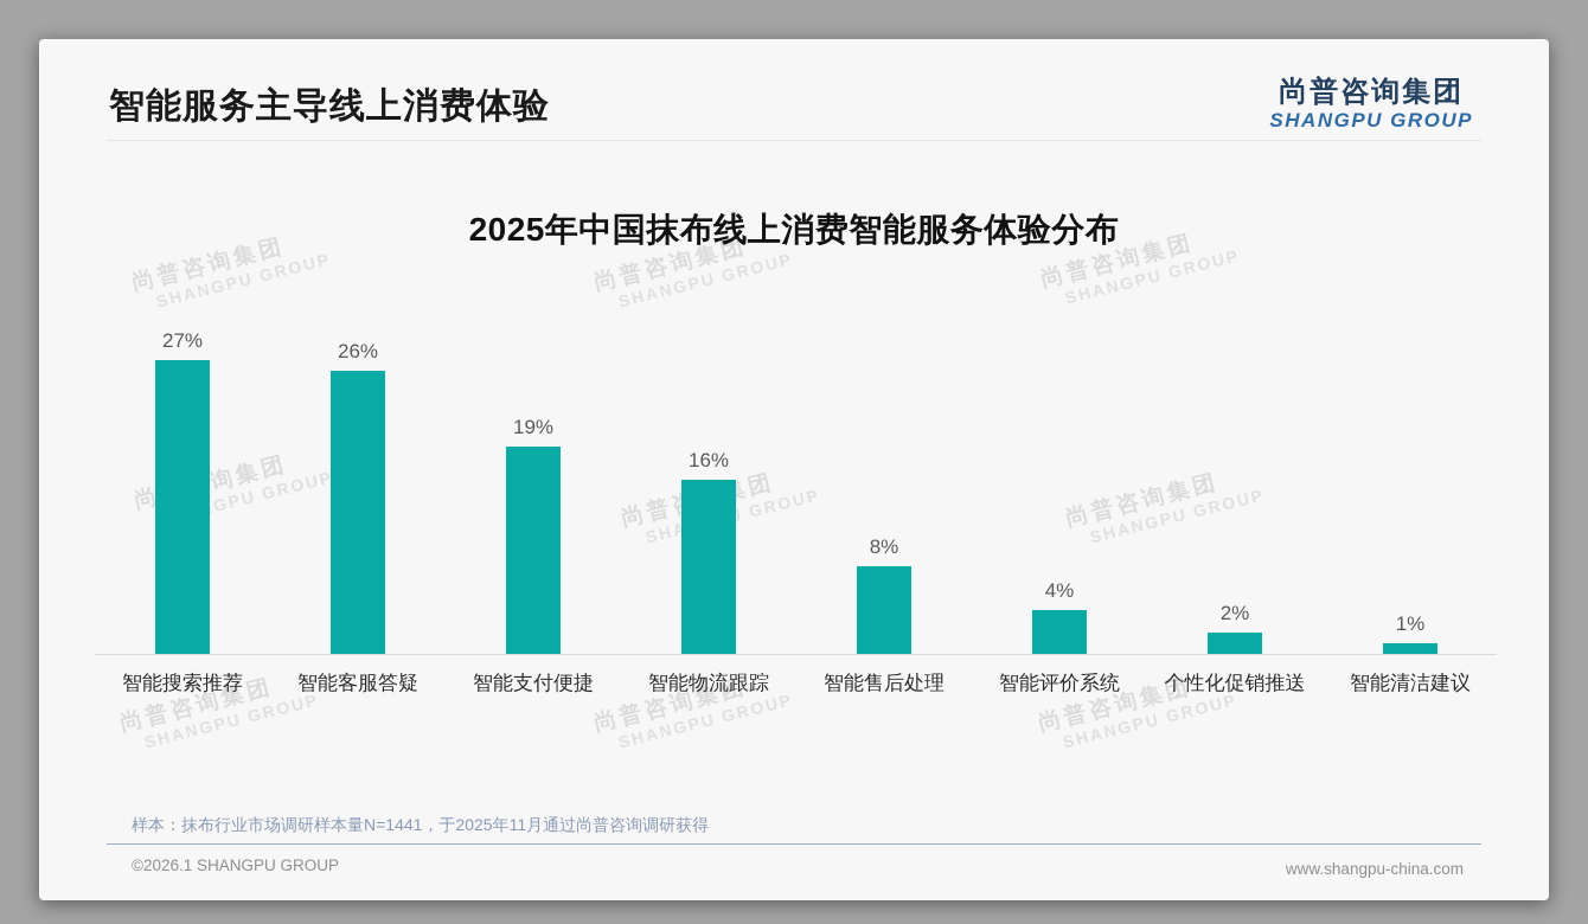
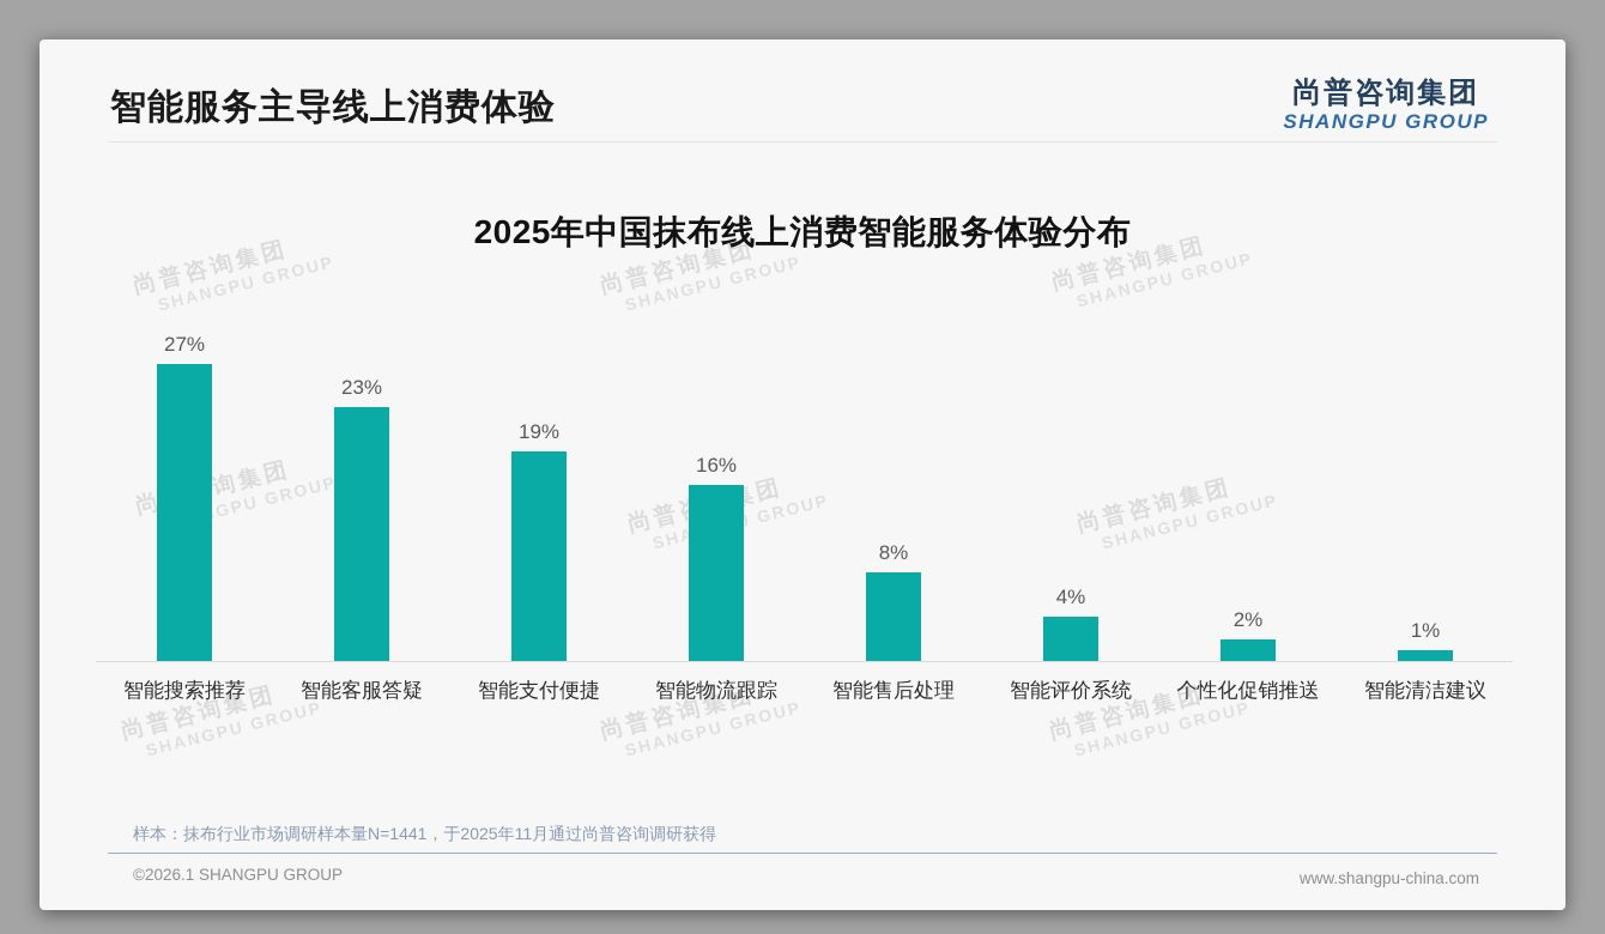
智能客服答疑: 26% -> 23%
